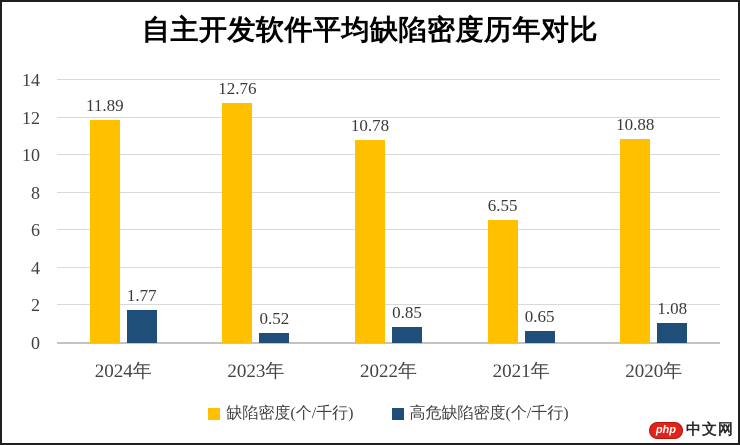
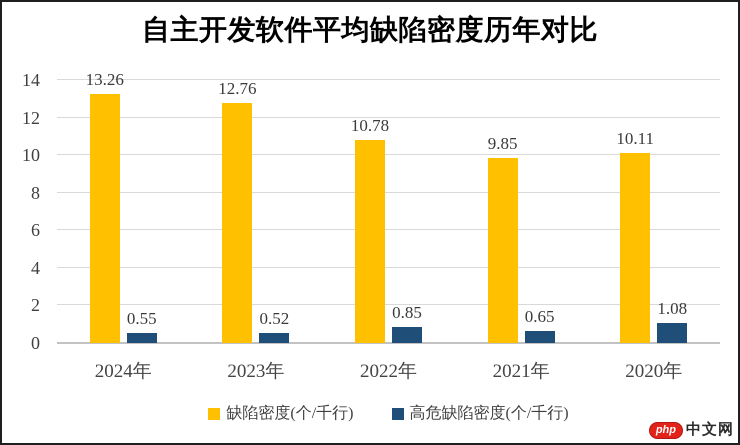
缺陷密度(个/千行)/2024年: 11.89 -> 13.26
高危缺陷密度(个/千行)/2024年: 1.77 -> 0.55
缺陷密度(个/千行)/2021年: 6.55 -> 9.85
缺陷密度(个/千行)/2020年: 10.88 -> 10.11
